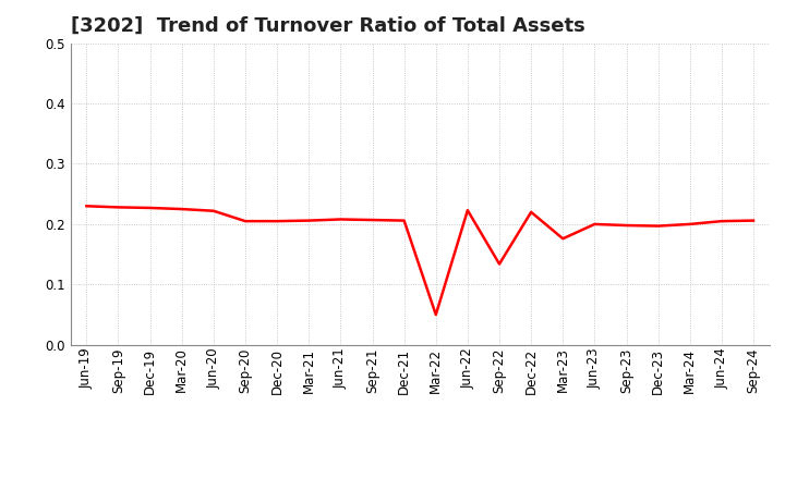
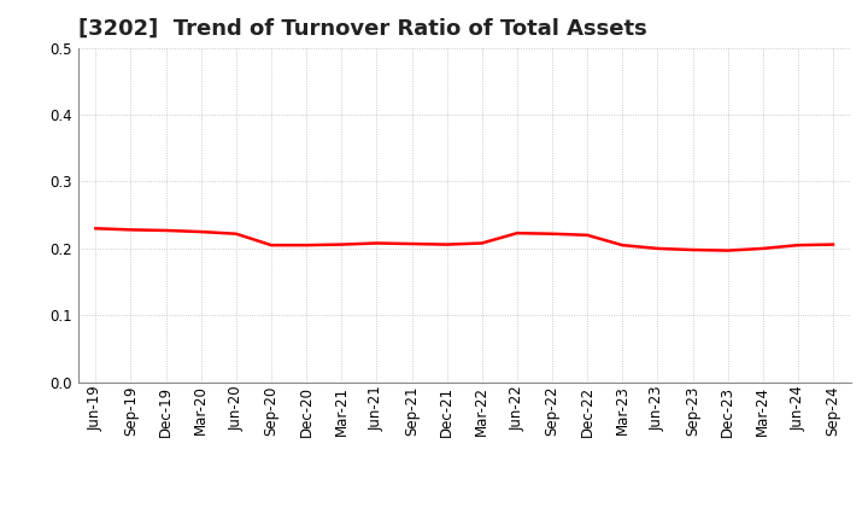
Mar-22: 0.050 -> 0.208
Sep-22: 0.134 -> 0.222
Mar-23: 0.176 -> 0.205
